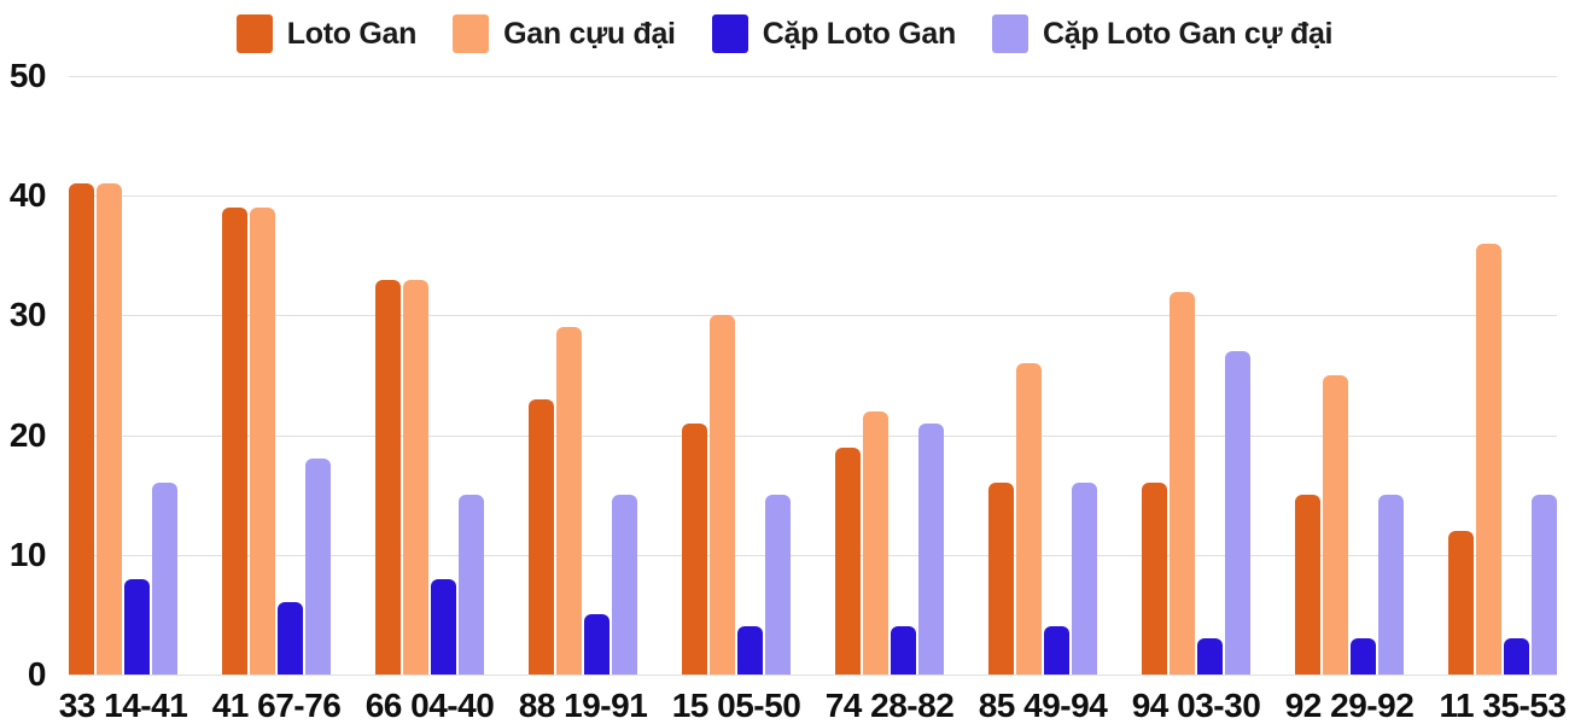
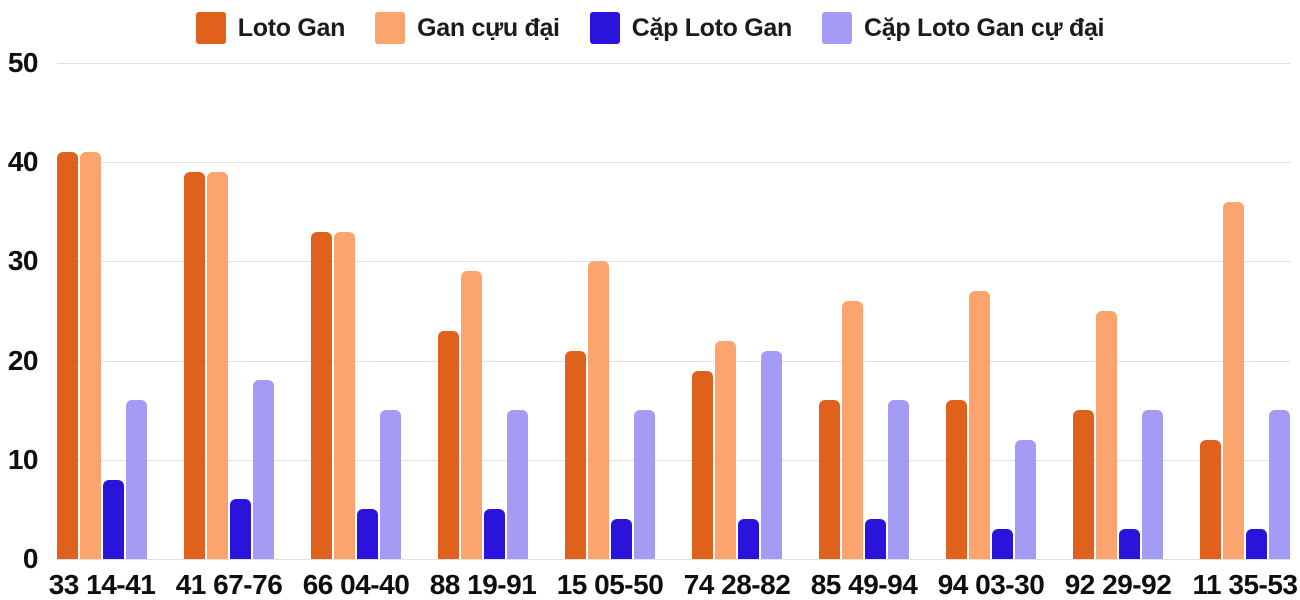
Cặp Loto Gan/66 04-40: 8 -> 5
Gan cựu đại/94 03-30: 32 -> 27
Cặp Loto Gan cự đại/94 03-30: 27 -> 12
